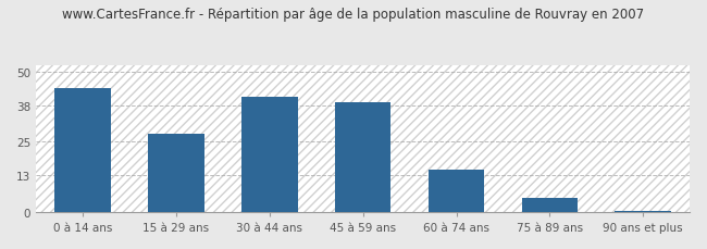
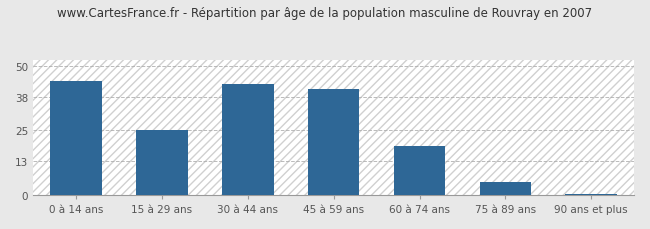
15 à 29 ans: 28.0 -> 25.0
30 à 44 ans: 41.0 -> 43.0
45 à 59 ans: 39.0 -> 41.0
60 à 74 ans: 15.0 -> 19.0
